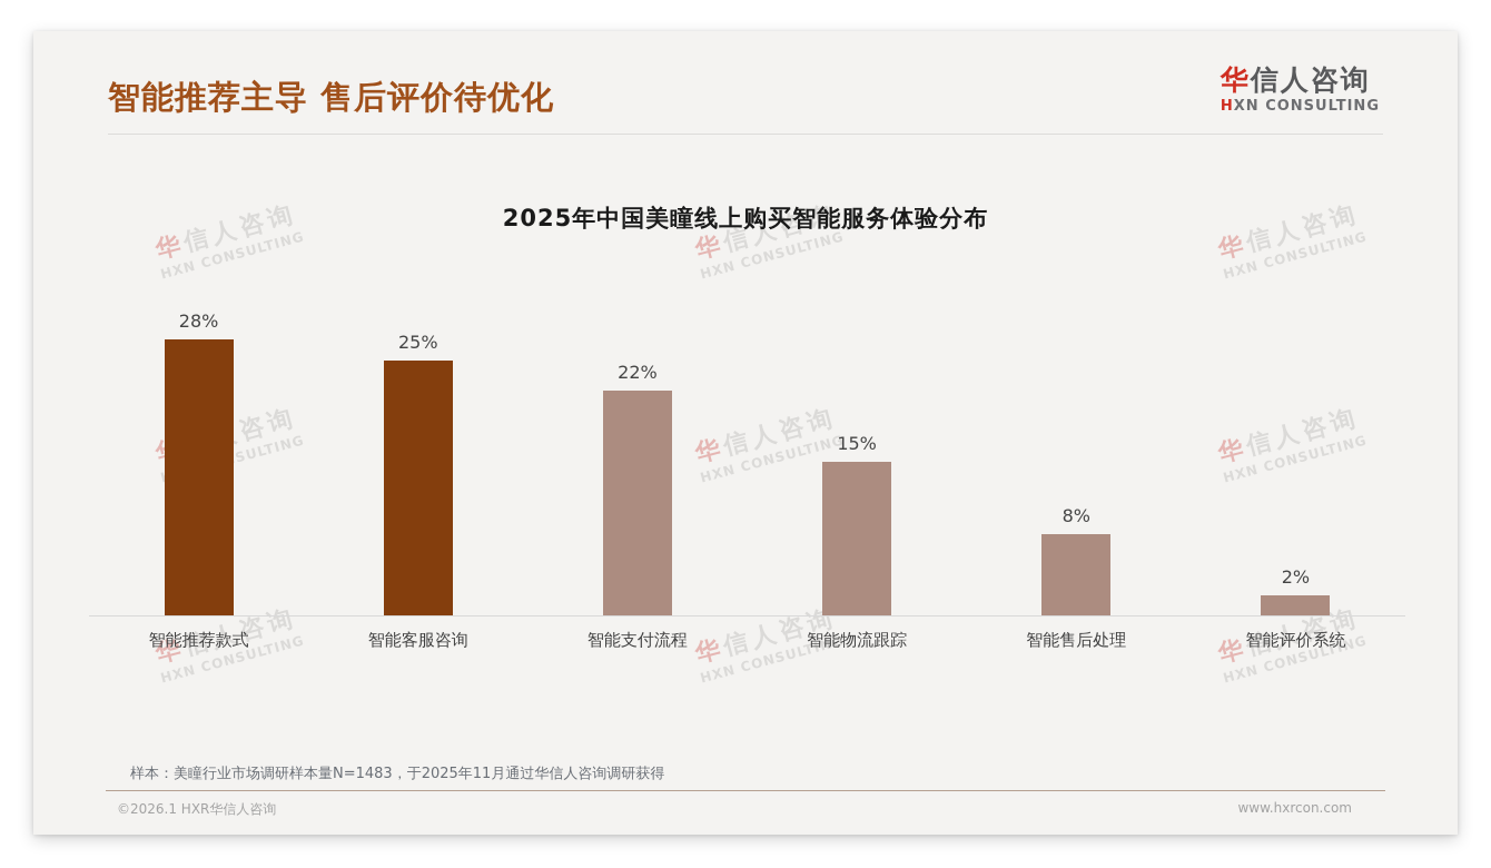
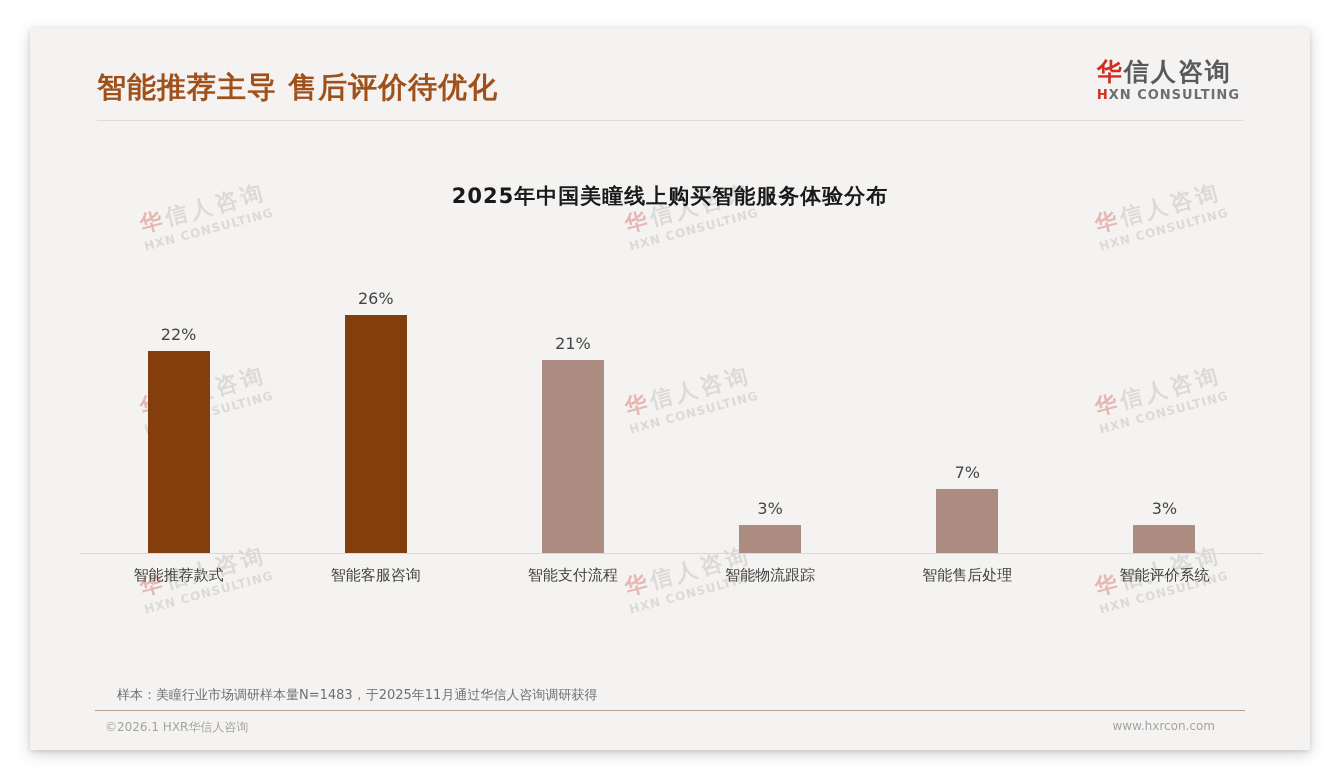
智能推荐款式: 28% -> 22%
智能客服咨询: 25% -> 26%
智能支付流程: 22% -> 21%
智能物流跟踪: 15% -> 3%
智能售后处理: 8% -> 7%
智能评价系统: 2% -> 3%
